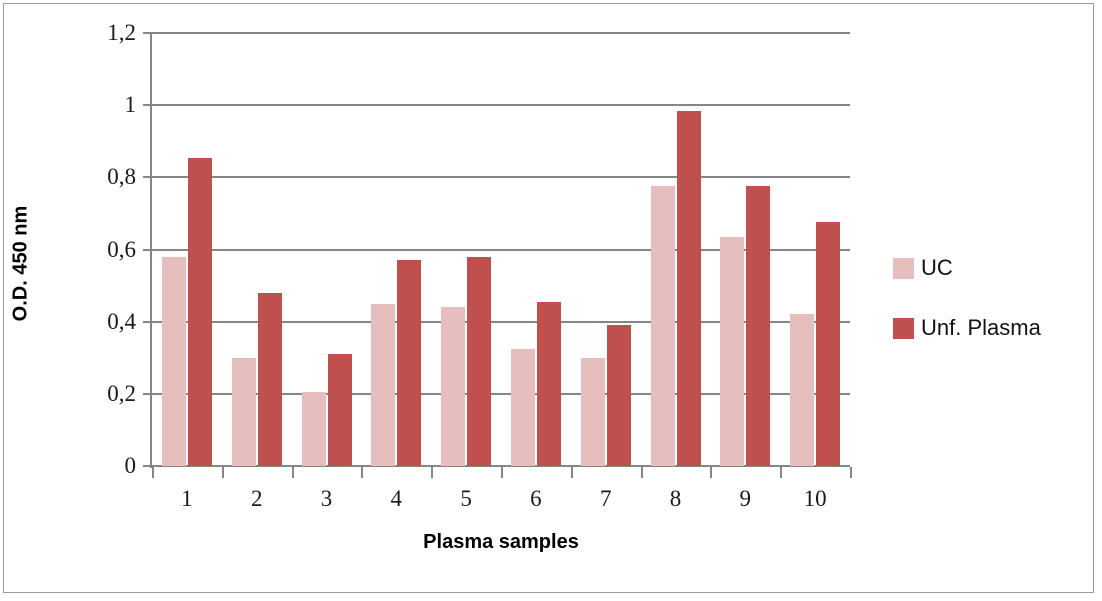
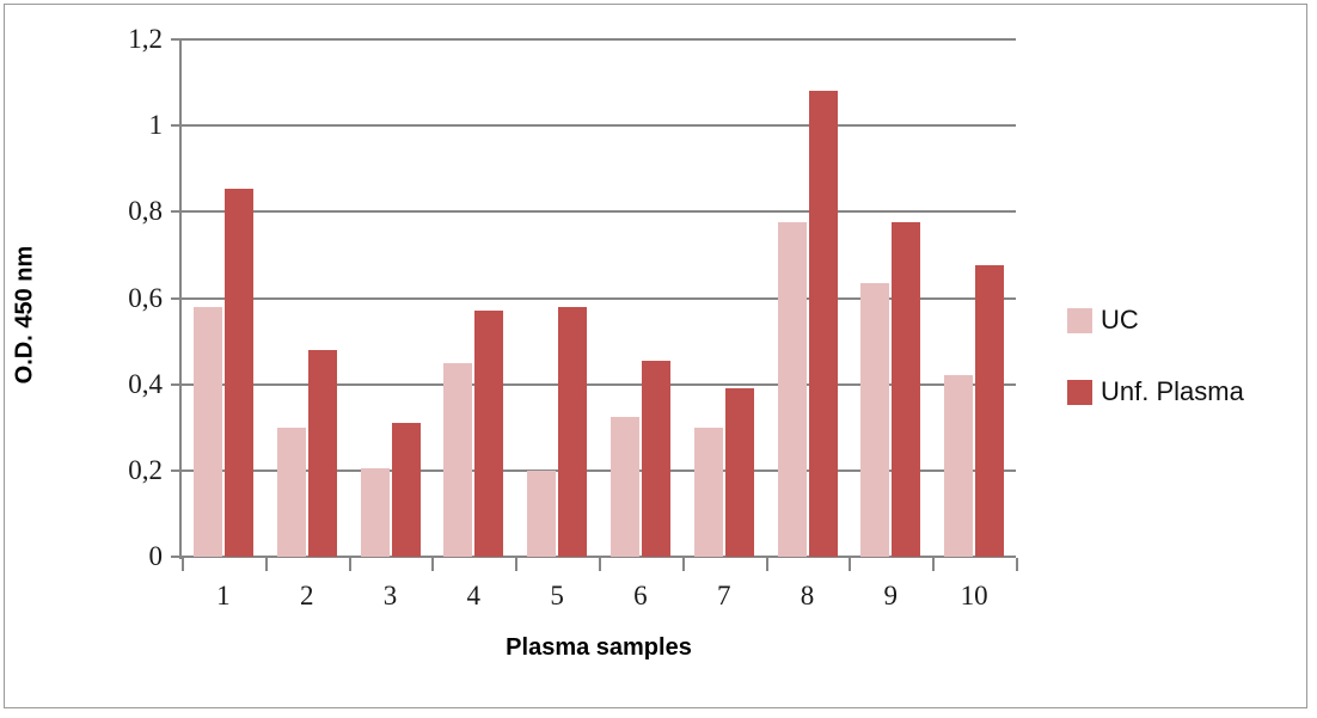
UC/5: 0,44 -> 0,20
Unf. Plasma/8: 0,98 -> 1,08
